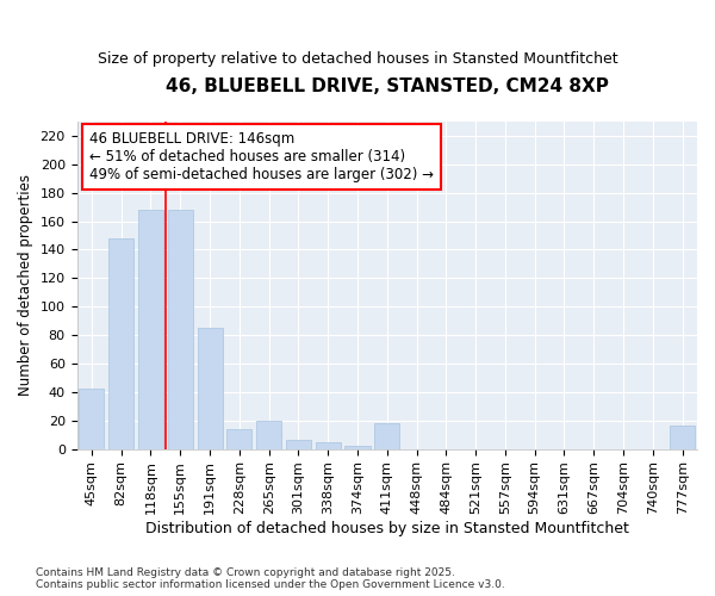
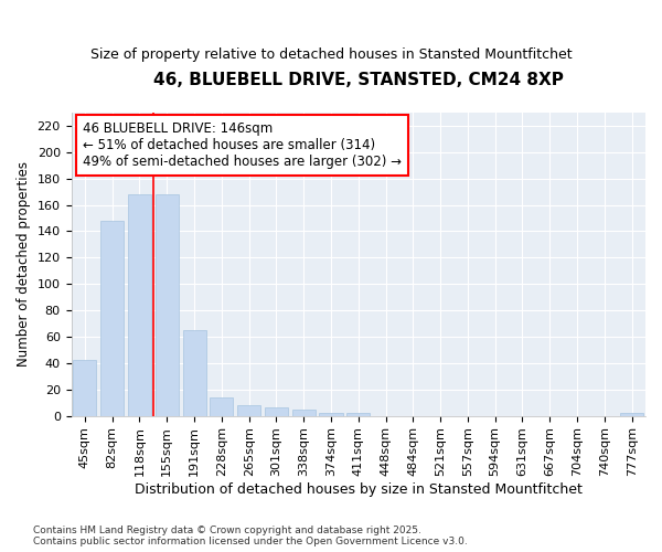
191sqm: 85 -> 65
265sqm: 20 -> 8
411sqm: 18 -> 2
777sqm: 16 -> 2
